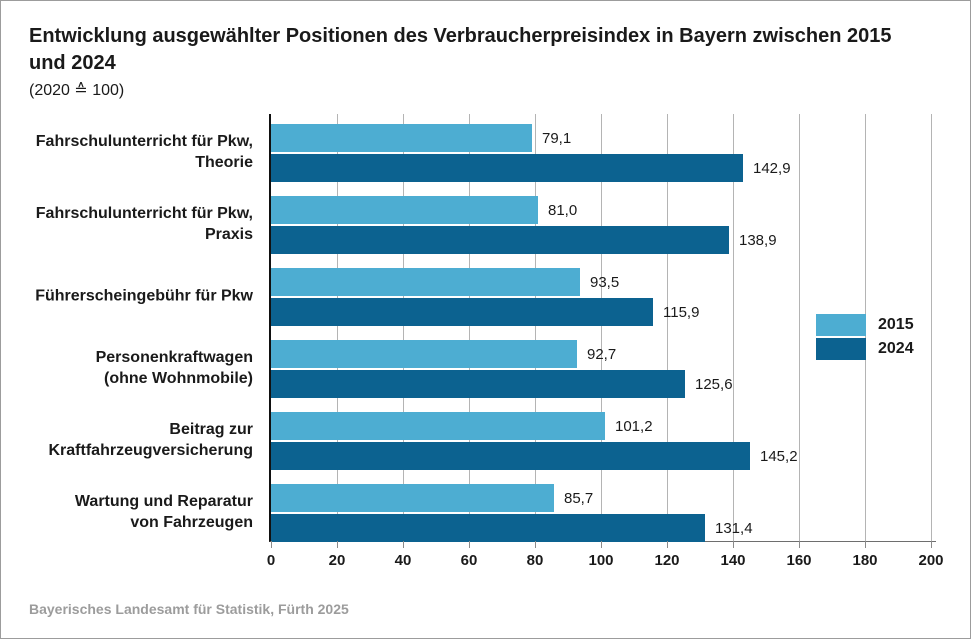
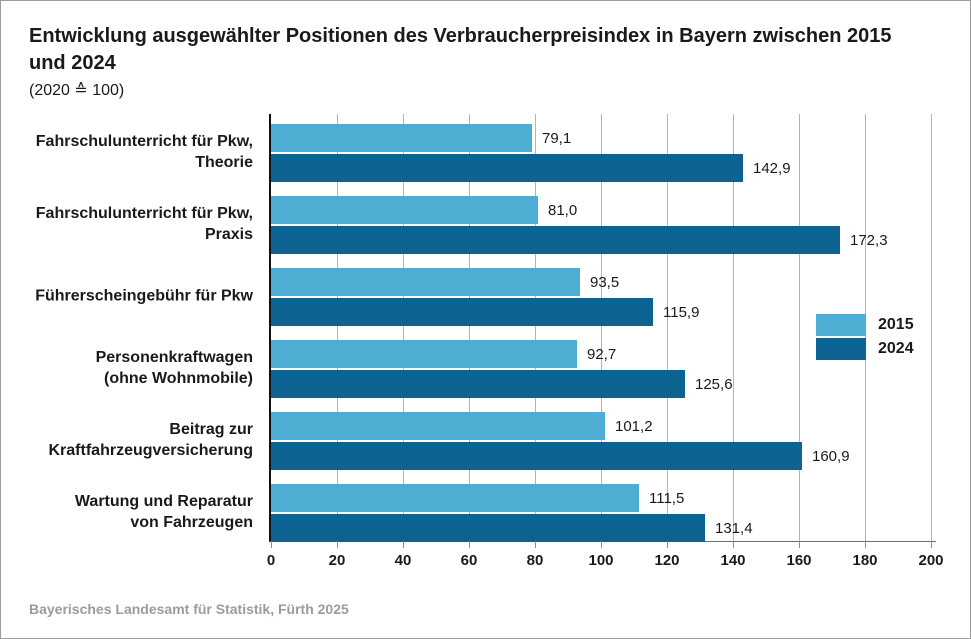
2024/Fahrschulunterricht für Pkw, Praxis: 138,9 -> 172,3
2024/Beitrag zur Kraftfahrzeugversicherung: 145,2 -> 160,9
2015/Wartung und Reparatur von Fahrzeugen: 85,7 -> 111,5
